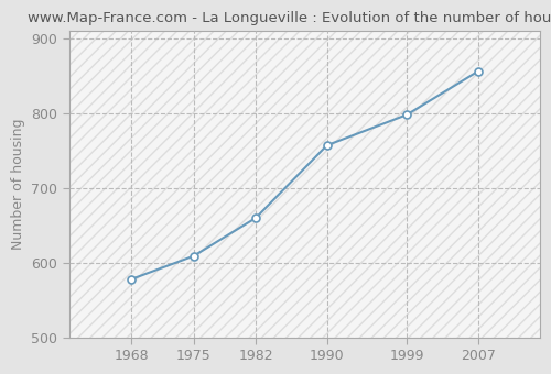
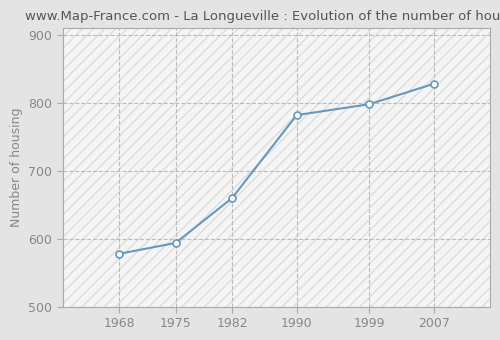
1975: 609 -> 594
1990: 757 -> 782
2007: 856 -> 828
